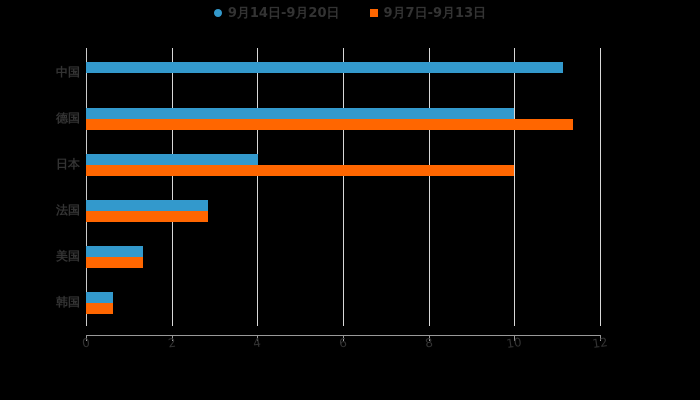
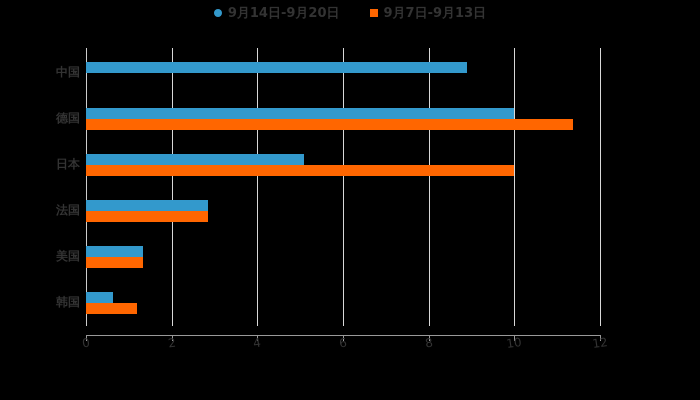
9月14日-9月20日/中国: 11.1 -> 8.9
9月14日-9月20日/日本: 4.0 -> 5.1
9月7日-9月13日/韩国: 0.6 -> 1.2
